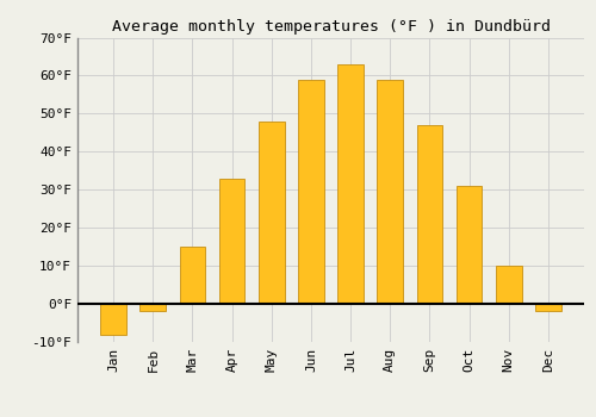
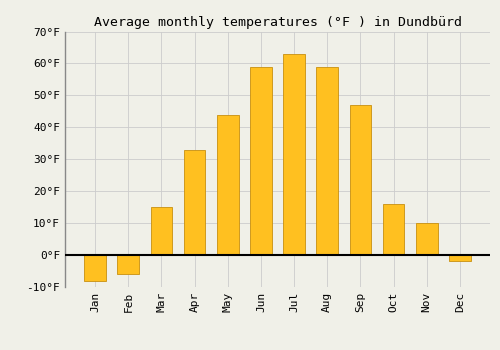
Feb: -2°F -> -6°F
May: 48°F -> 44°F
Oct: 31°F -> 16°F
